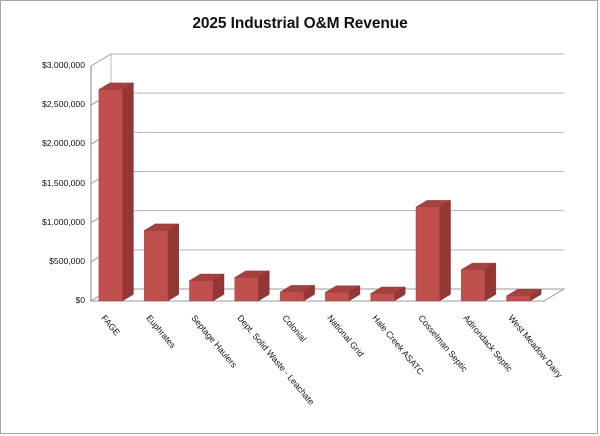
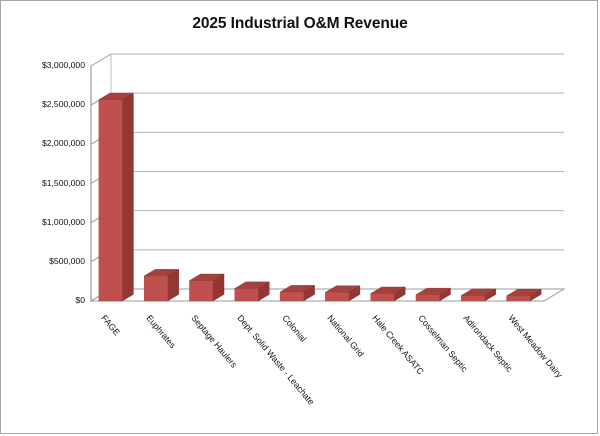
FAGE: $2700000 -> $2600000
Euphrates: $900000 -> $300000
Dept. Solid Waste - Leachate: $300000 -> $200000
Cosselman Septic: $1200000 -> $100000
Adirondack Septic: $400000 -> $100000
